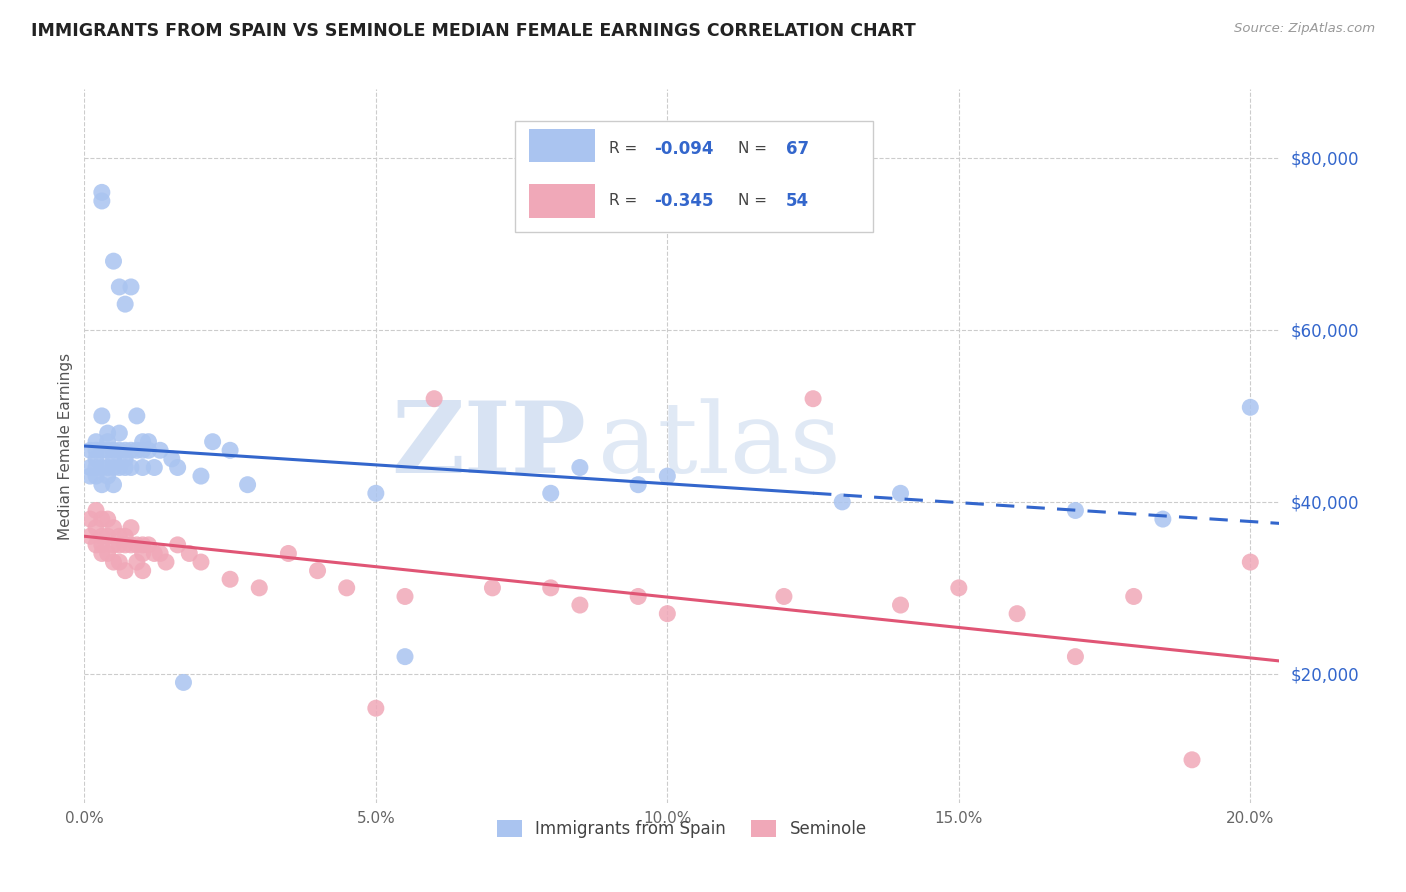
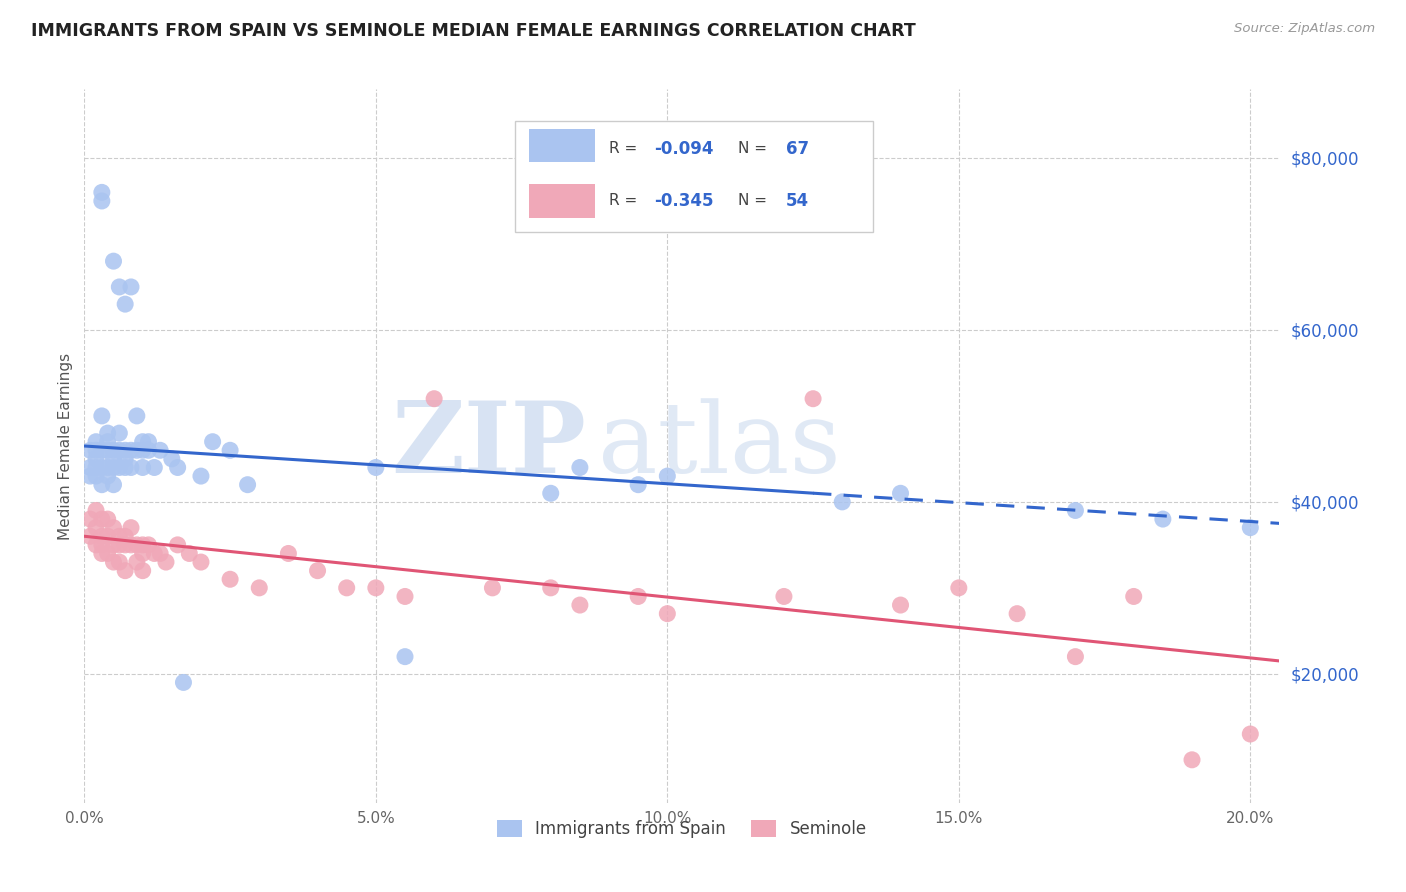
Immigrants from Spain/5.0%: $41,000 -> $44,000
Seminole/5.0%: $16,000 -> $30,000
Immigrants from Spain/20.0%: $51,000 -> $37,000
Seminole/20.0%: $33,000 -> $13,000
